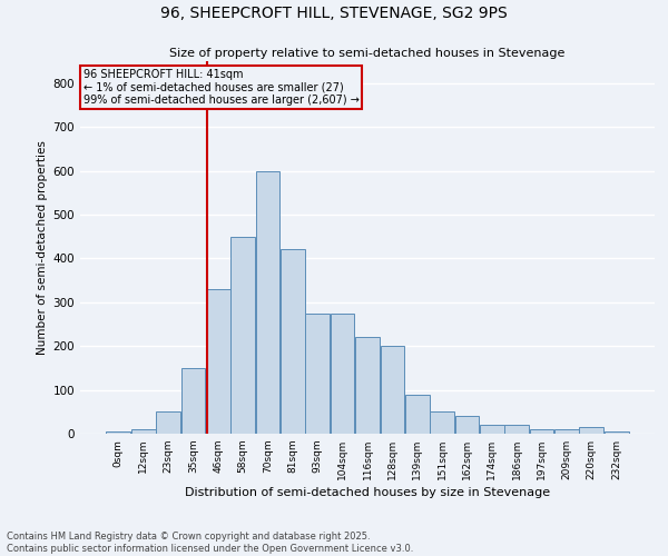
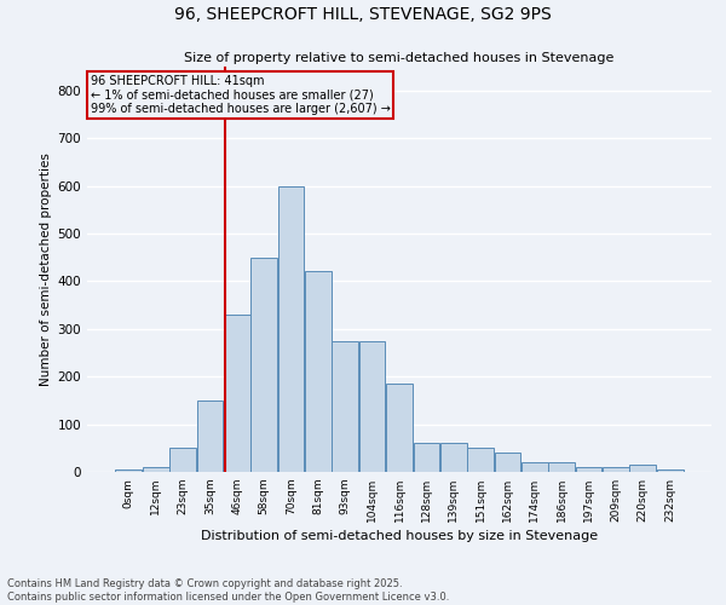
116sqm: 220 -> 185
128sqm: 200 -> 60
139sqm: 90 -> 60
